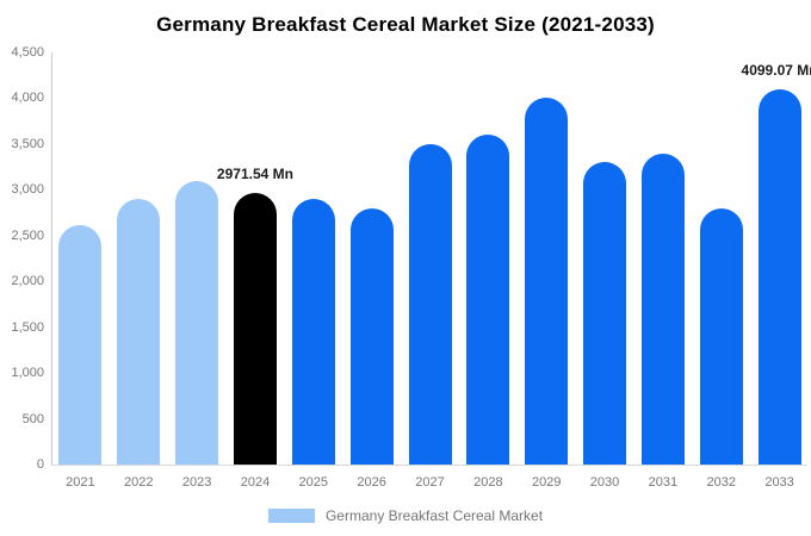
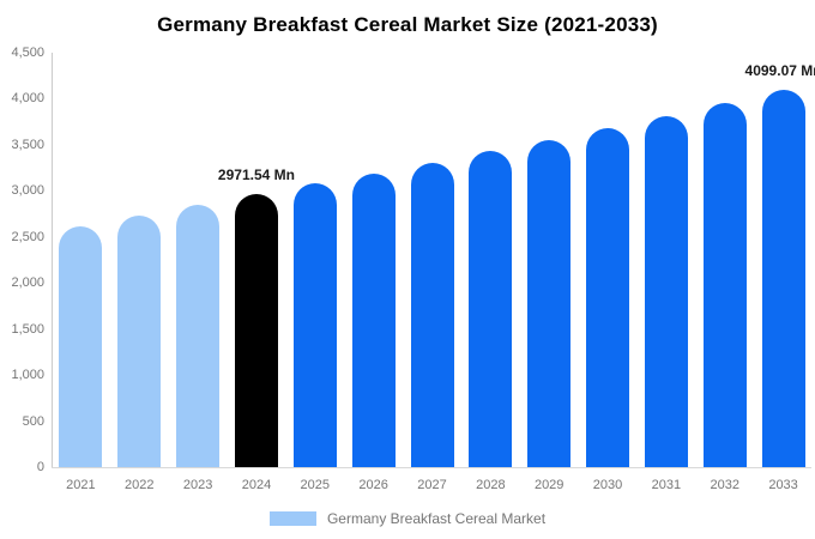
2022: 2900 -> 2700
2023: 3100 -> 2900
2025: 2900 -> 3100
2026: 2800 -> 3200
2027: 3500 -> 3300
2028: 3600 -> 3400
2029: 4000 -> 3600
2030: 3300 -> 3700
2031: 3400 -> 3800
2032: 2800 -> 4000
